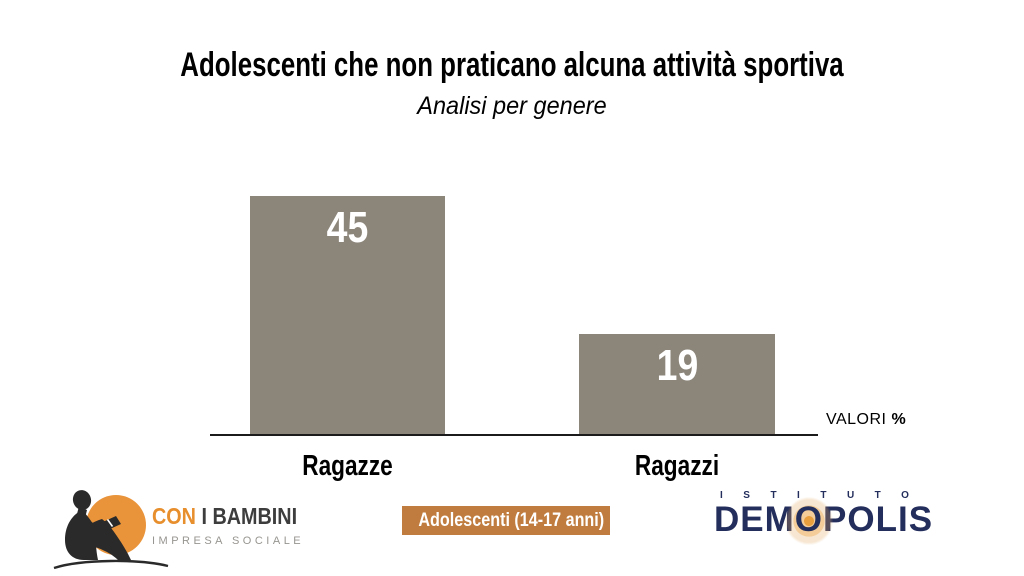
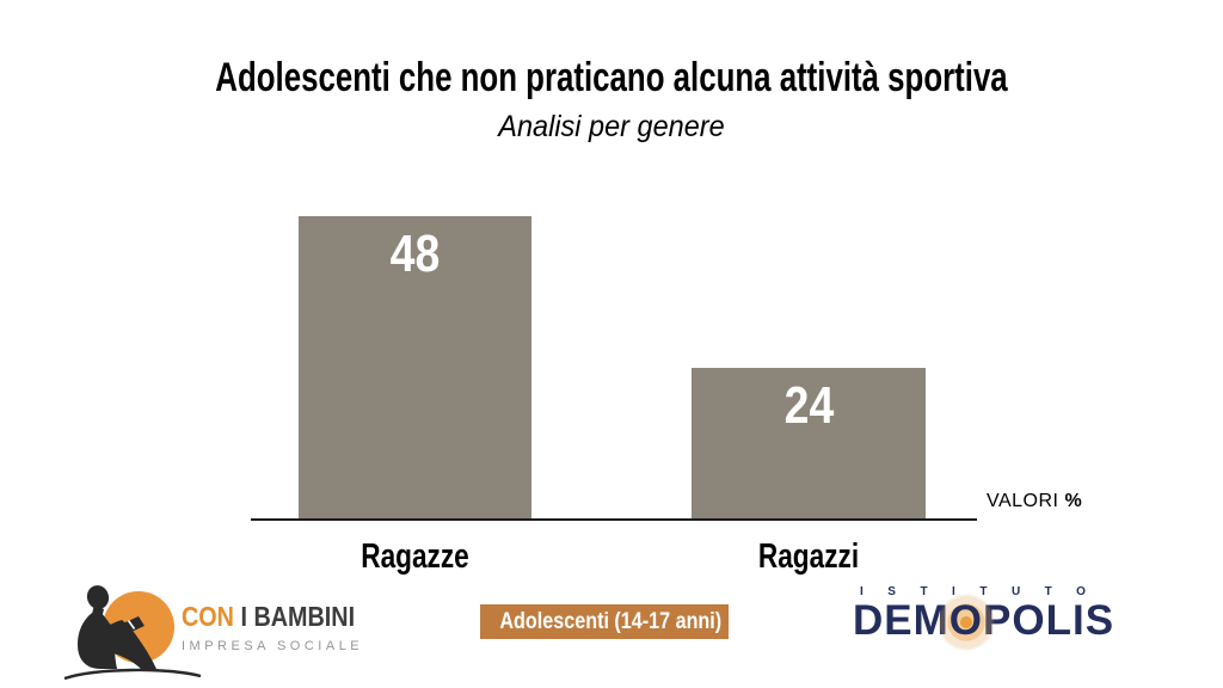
Ragazze: 45 -> 48
Ragazzi: 19 -> 24
